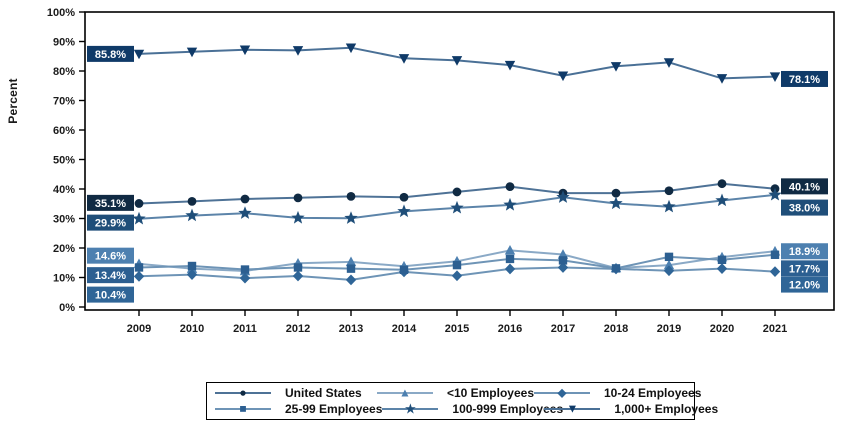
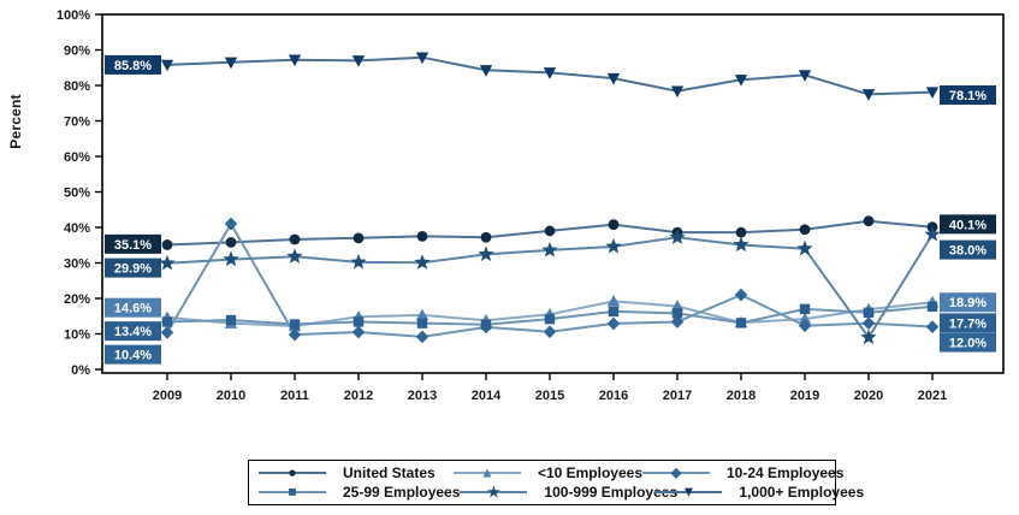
10-24 Employees/2010: 11% -> 41%
10-24 Employees/2018: 13% -> 21%
100-999 Employees/2020: 36% -> 9%
